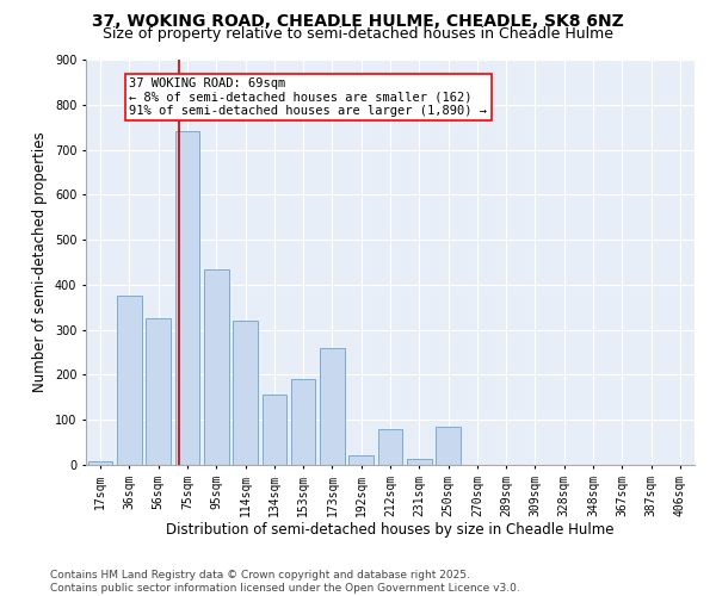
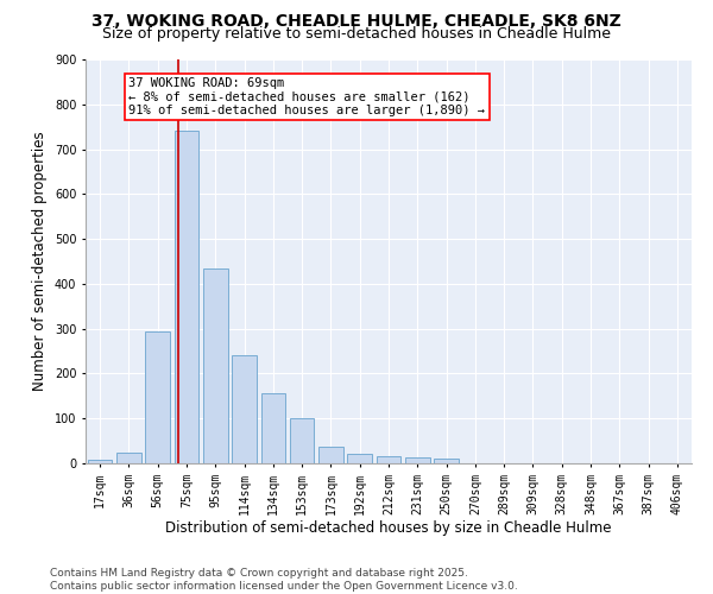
36sqm: 375 -> 25
56sqm: 325 -> 295
114sqm: 320 -> 240
153sqm: 190 -> 100
173sqm: 260 -> 38
212sqm: 80 -> 15
250sqm: 85 -> 10
